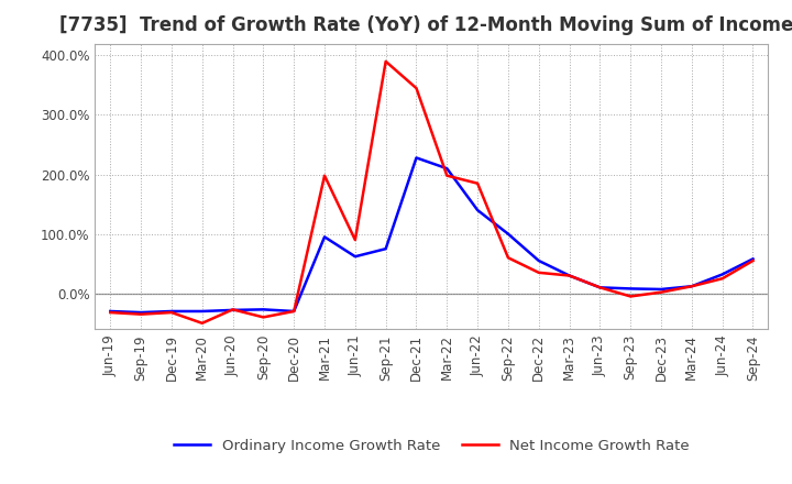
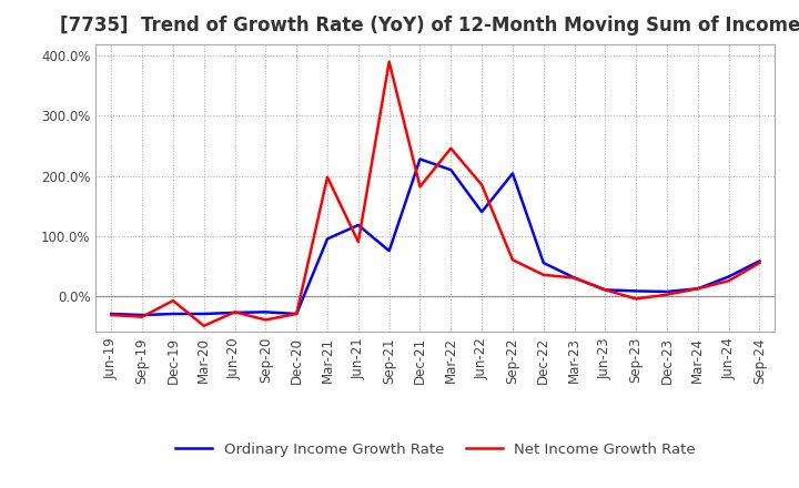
Net Income Growth Rate/Dec-19: -32% -> -8%
Ordinary Income Growth Rate/Jun-21: 62% -> 118%
Net Income Growth Rate/Dec-21: 345% -> 182%
Net Income Growth Rate/Mar-22: 198% -> 246%
Ordinary Income Growth Rate/Sep-22: 100% -> 204%
